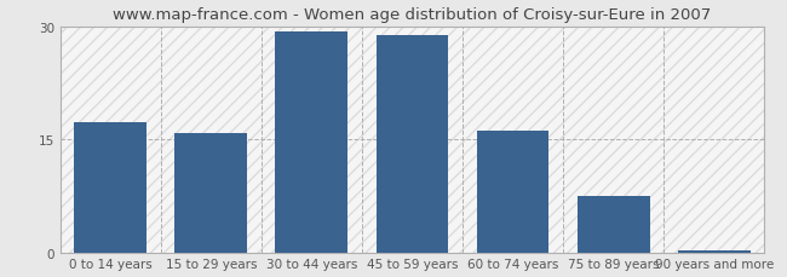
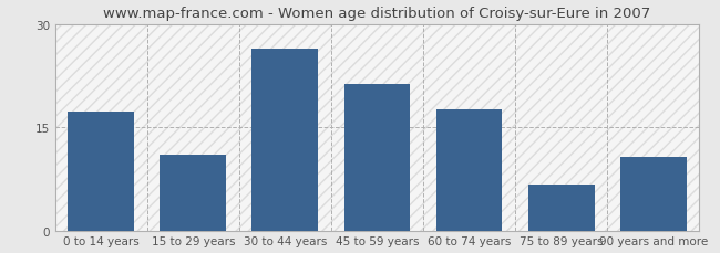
15 to 29 years: 15.8 -> 11.0
30 to 44 years: 29.3 -> 26.4
45 to 59 years: 28.8 -> 21.2
60 to 74 years: 16.1 -> 17.6
75 to 89 years: 7.5 -> 6.6
90 years and more: 0.3 -> 10.6
